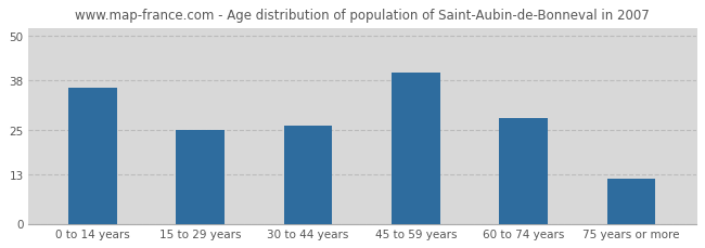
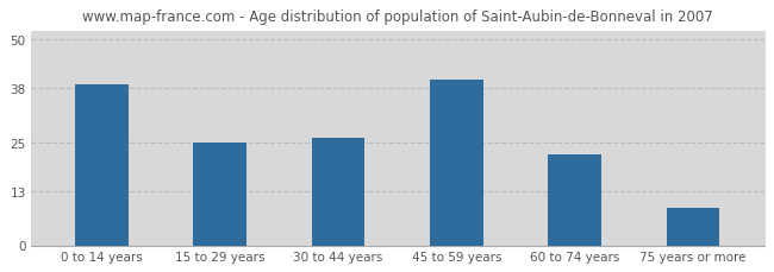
0 to 14 years: 36 -> 39
60 to 74 years: 28 -> 22
75 years or more: 12 -> 9
